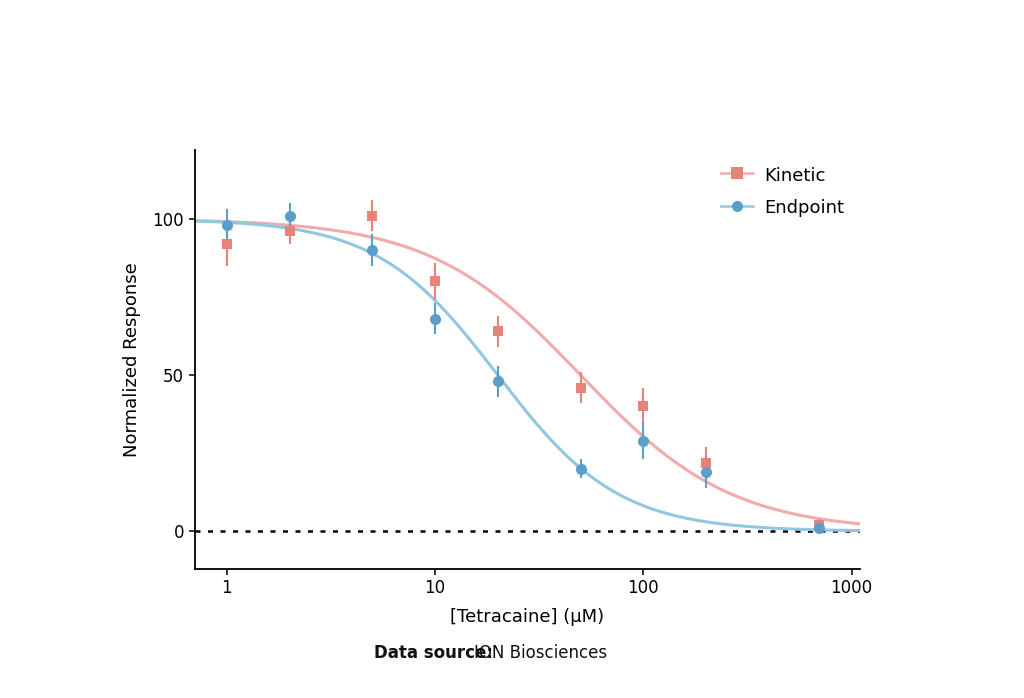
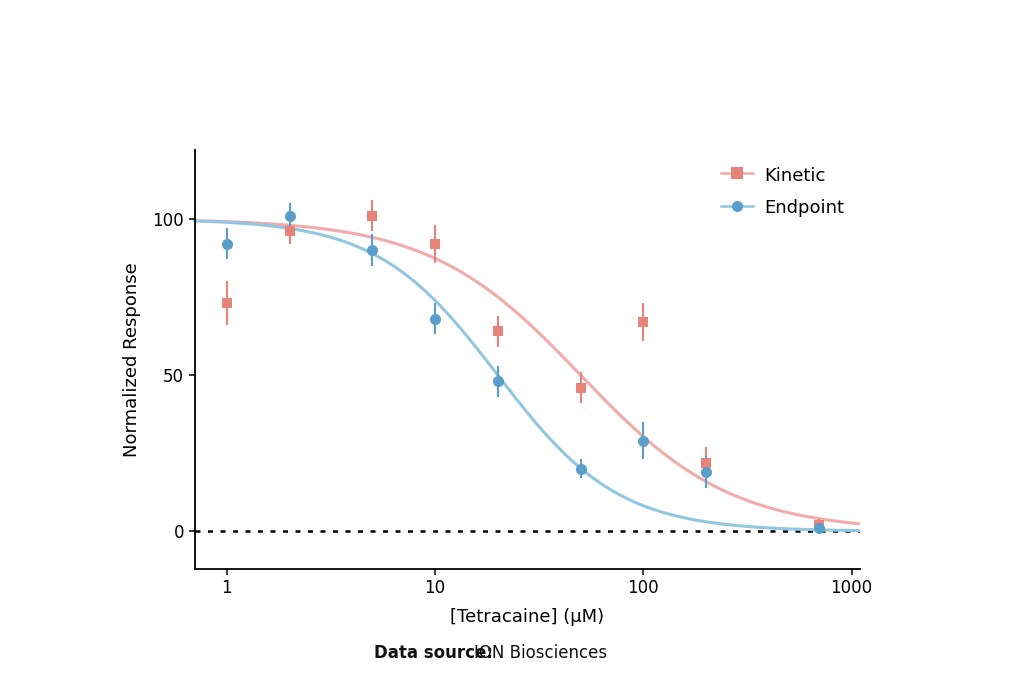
Kinetic/1: 92 -> 73
Endpoint/1: 98 -> 92
Kinetic/10: 80 -> 92
Kinetic/100: 40 -> 67
